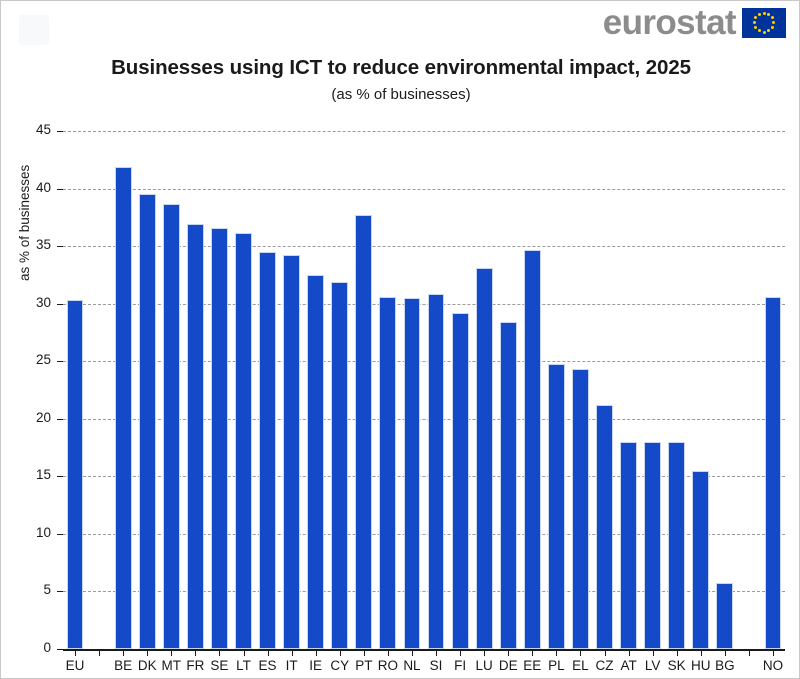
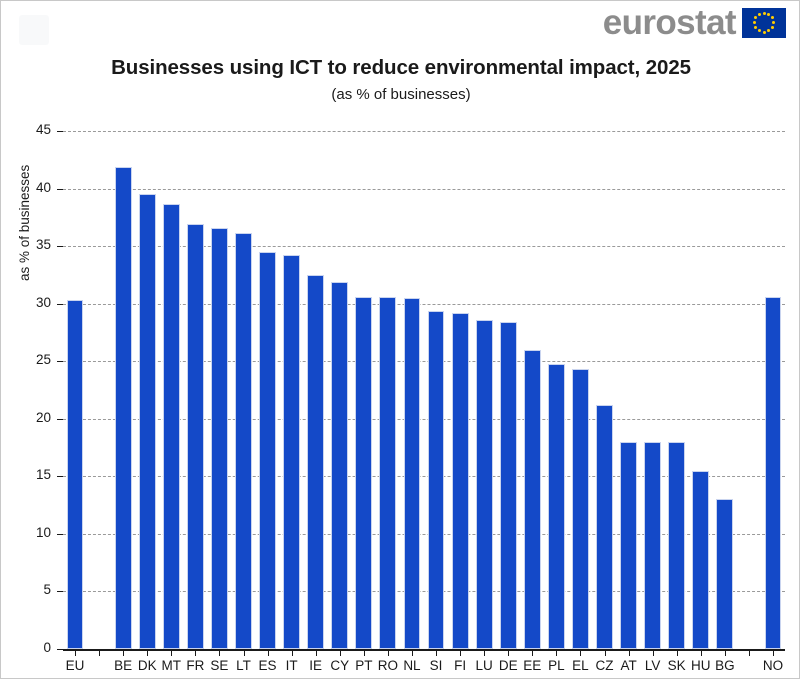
PT: 37.7 -> 30.6
SI: 30.8 -> 29.4
LU: 33.1 -> 28.6
EE: 34.7 -> 26.0
BG: 5.7 -> 13.0
